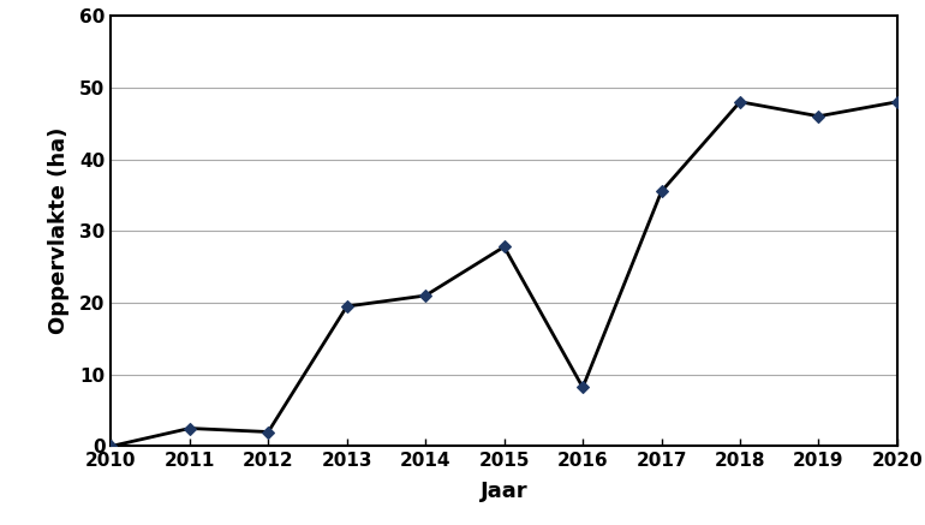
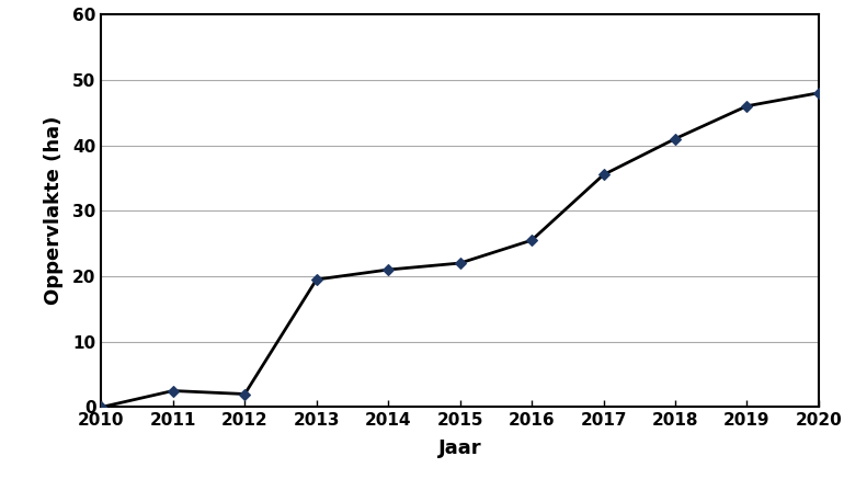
2015: 27.8 -> 22.0
2016: 8.2 -> 25.5
2018: 48.0 -> 41.0
